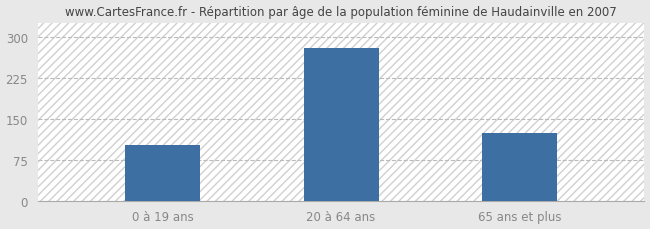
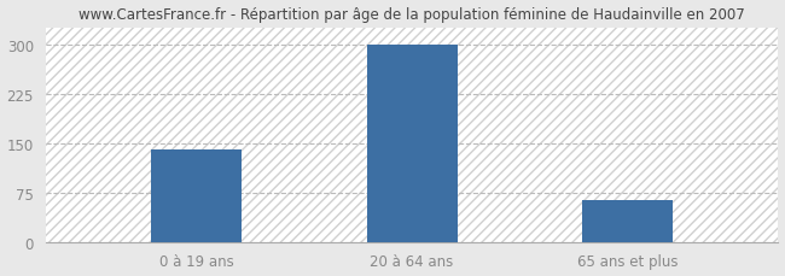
0 à 19 ans: 102 -> 141
20 à 64 ans: 280 -> 299
65 ans et plus: 124 -> 63
